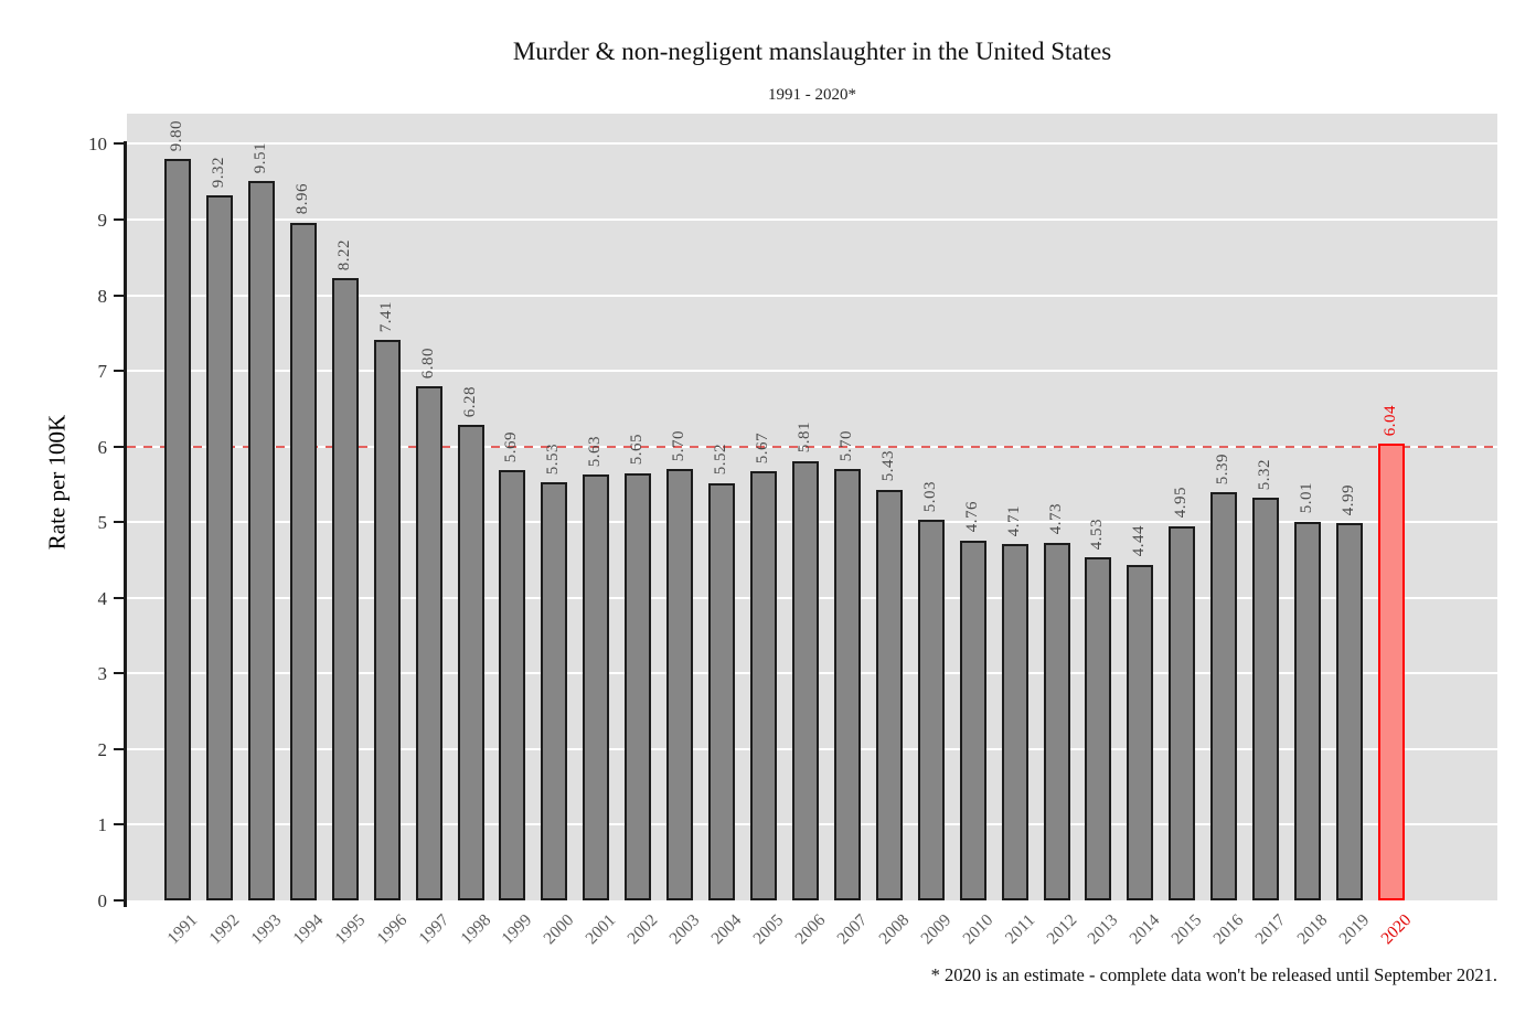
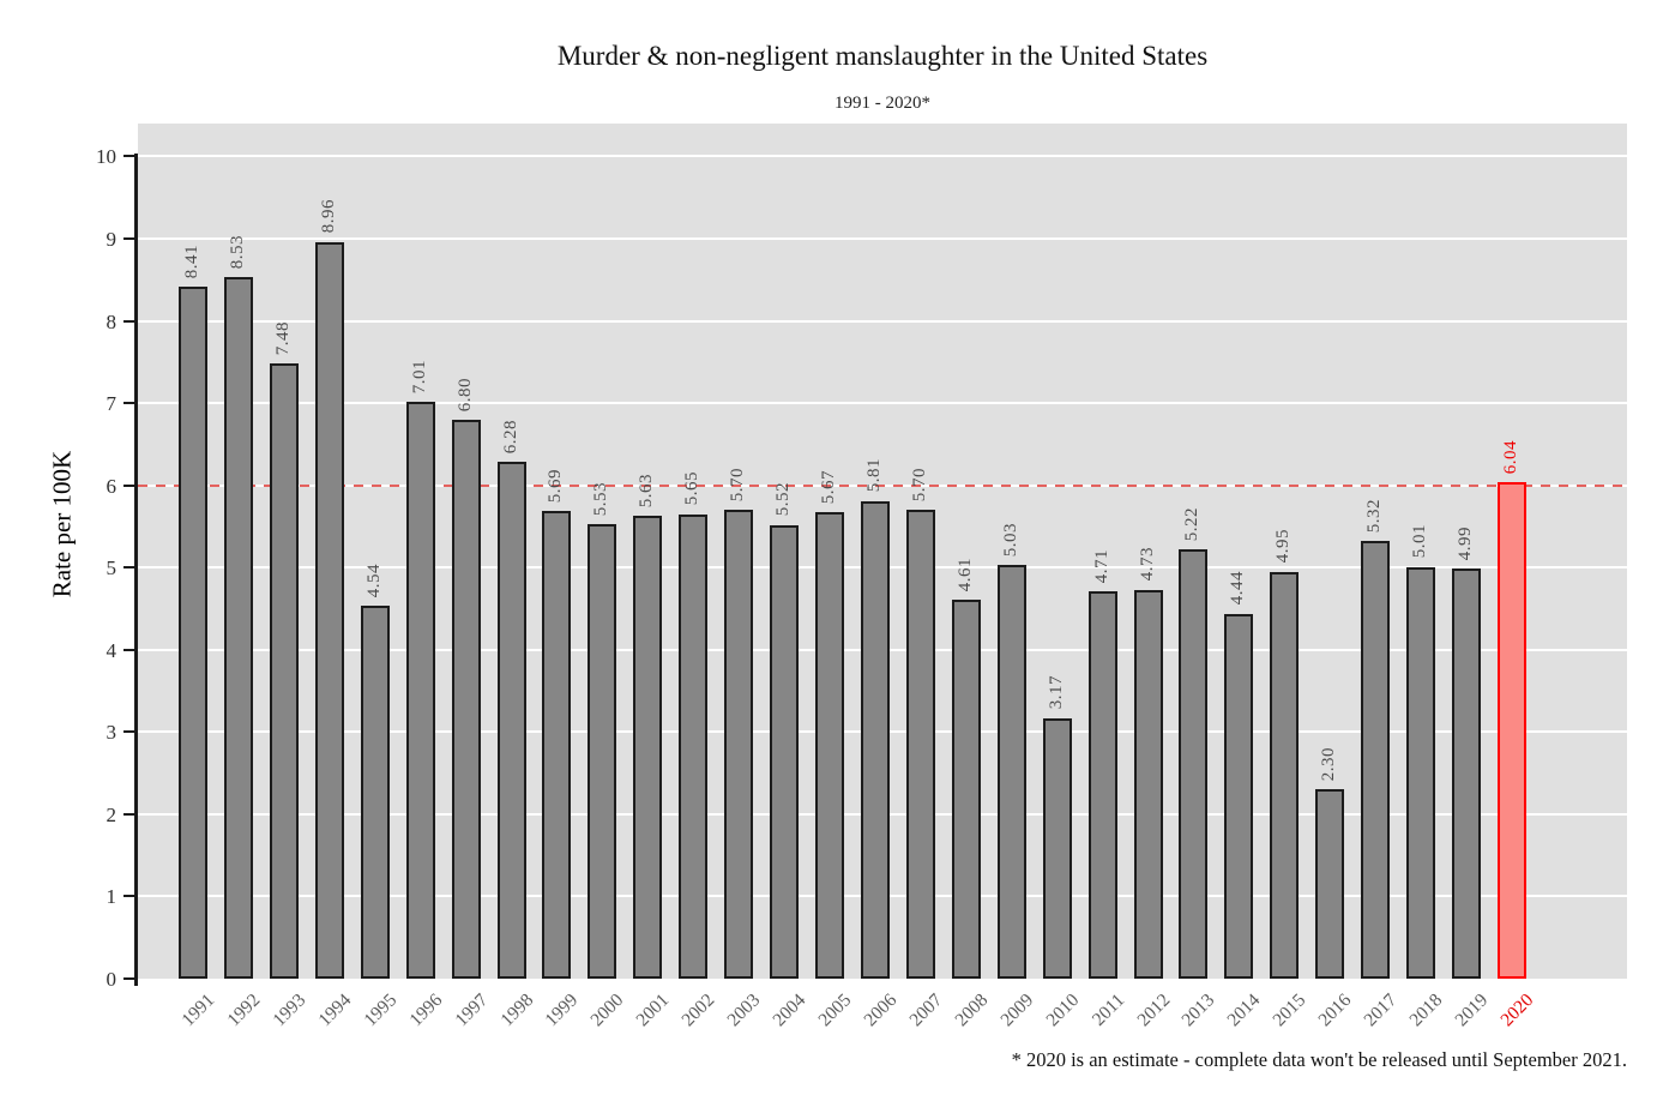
1991: 9.80 -> 8.41
1992: 9.32 -> 8.53
1993: 9.51 -> 7.48
1995: 8.22 -> 4.54
1996: 7.41 -> 7.01
2008: 5.43 -> 4.61
2010: 4.76 -> 3.17
2013: 4.53 -> 5.22
2016: 5.39 -> 2.30
